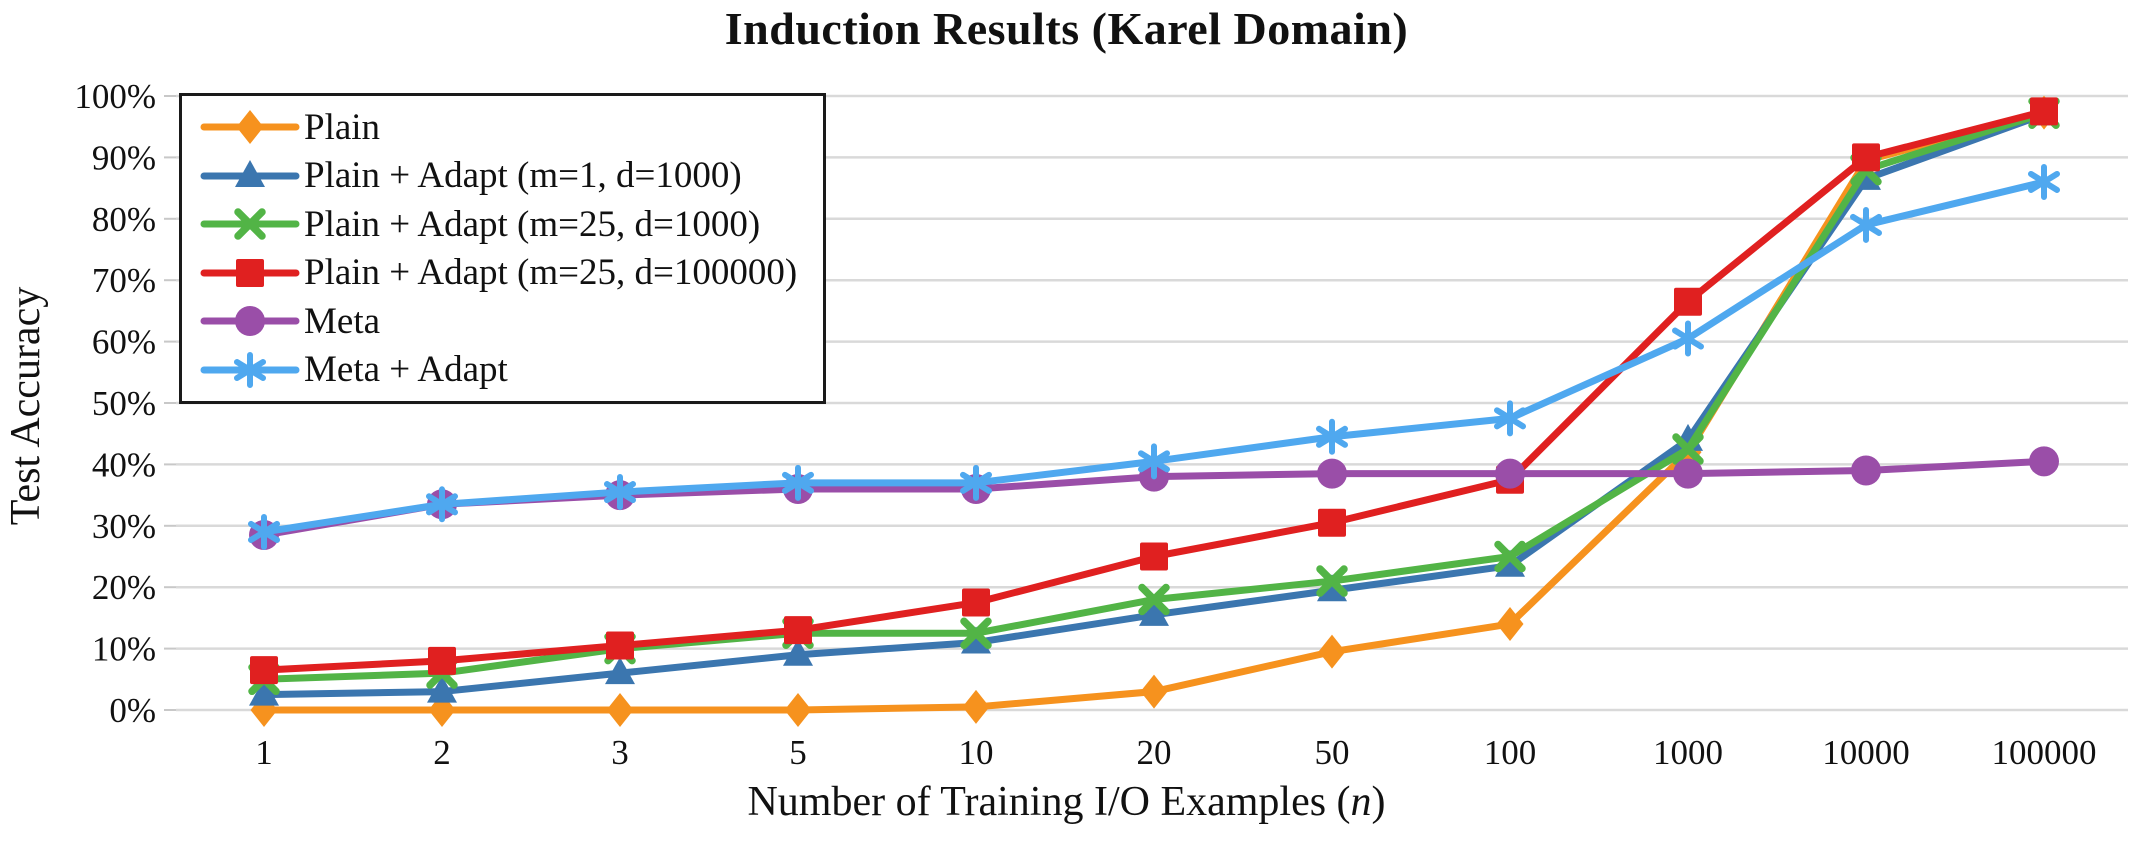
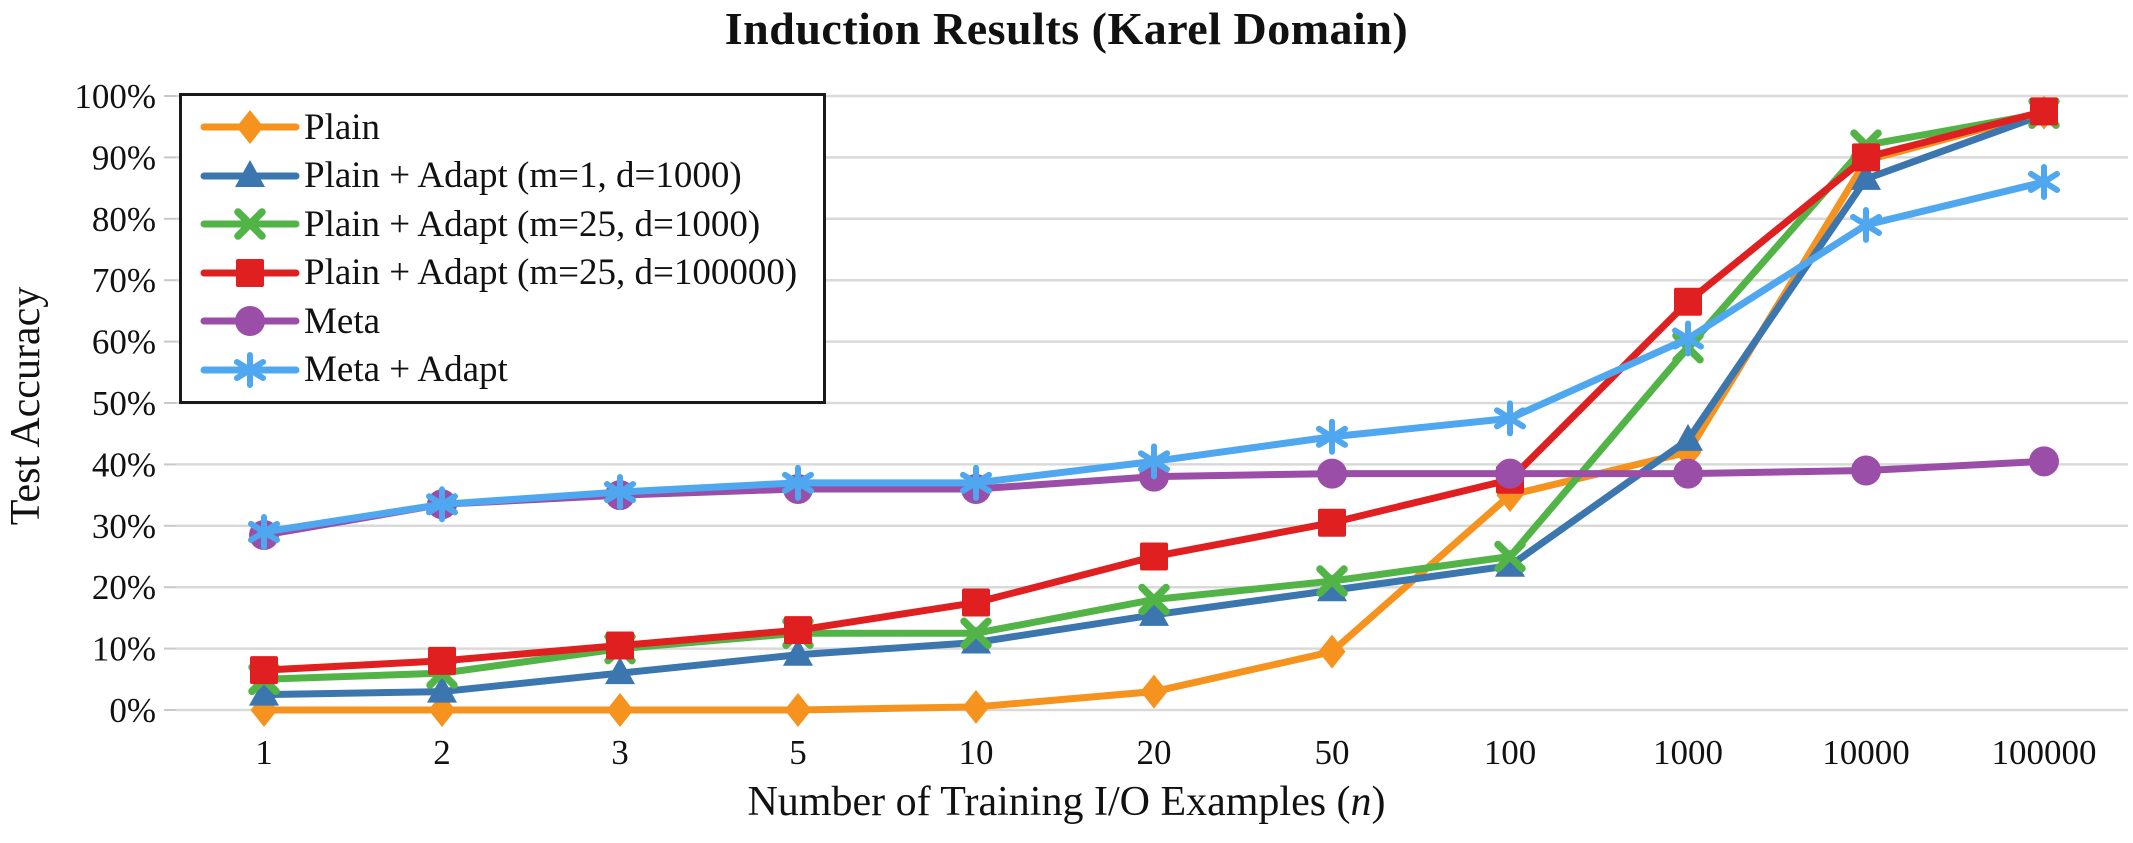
Plain/100: 14% -> 35%
Plain + Adapt (m=25, d=1000)/1000: 42% -> 59%
Plain + Adapt (m=25, d=1000)/10000: 88% -> 92%
